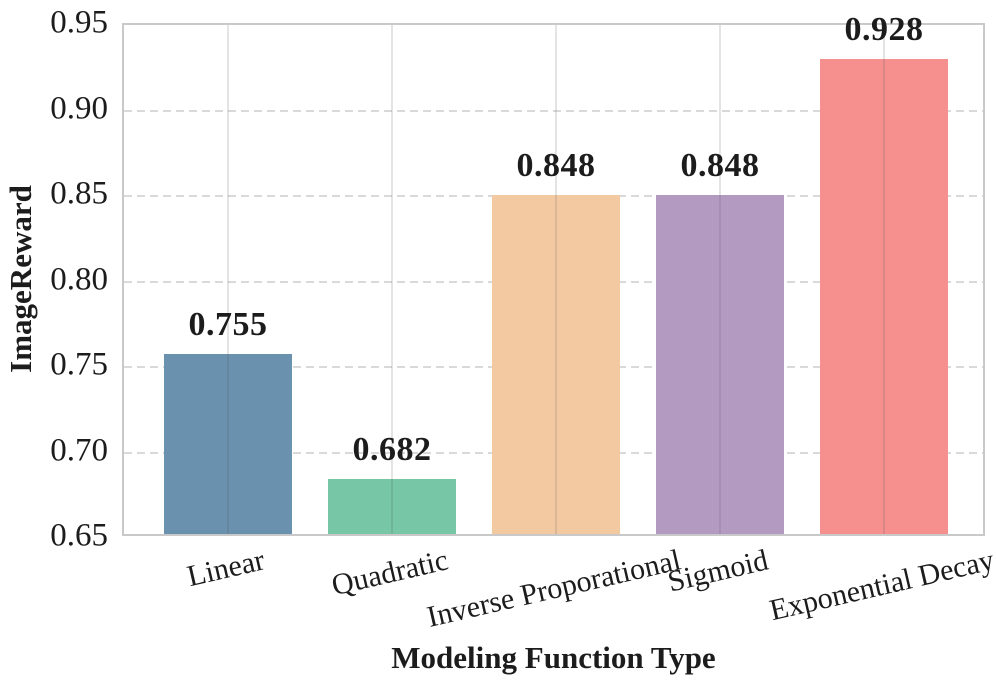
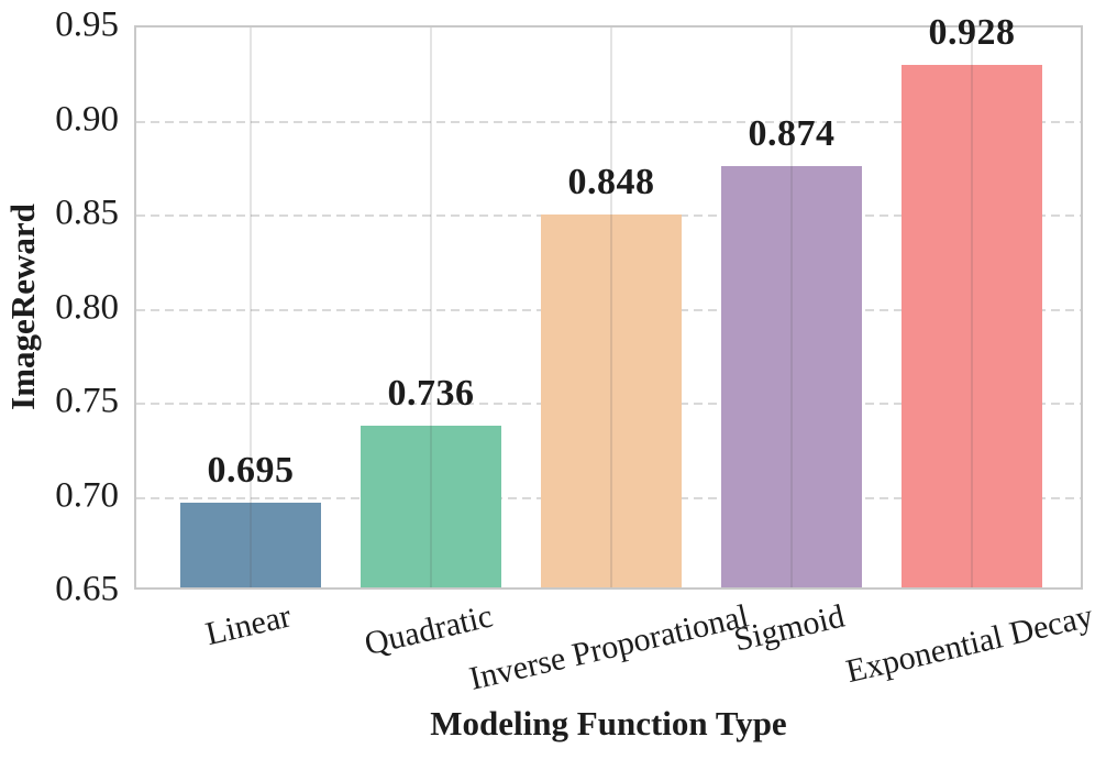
Linear: 0.755 -> 0.695
Quadratic: 0.682 -> 0.736
Sigmoid: 0.848 -> 0.874
